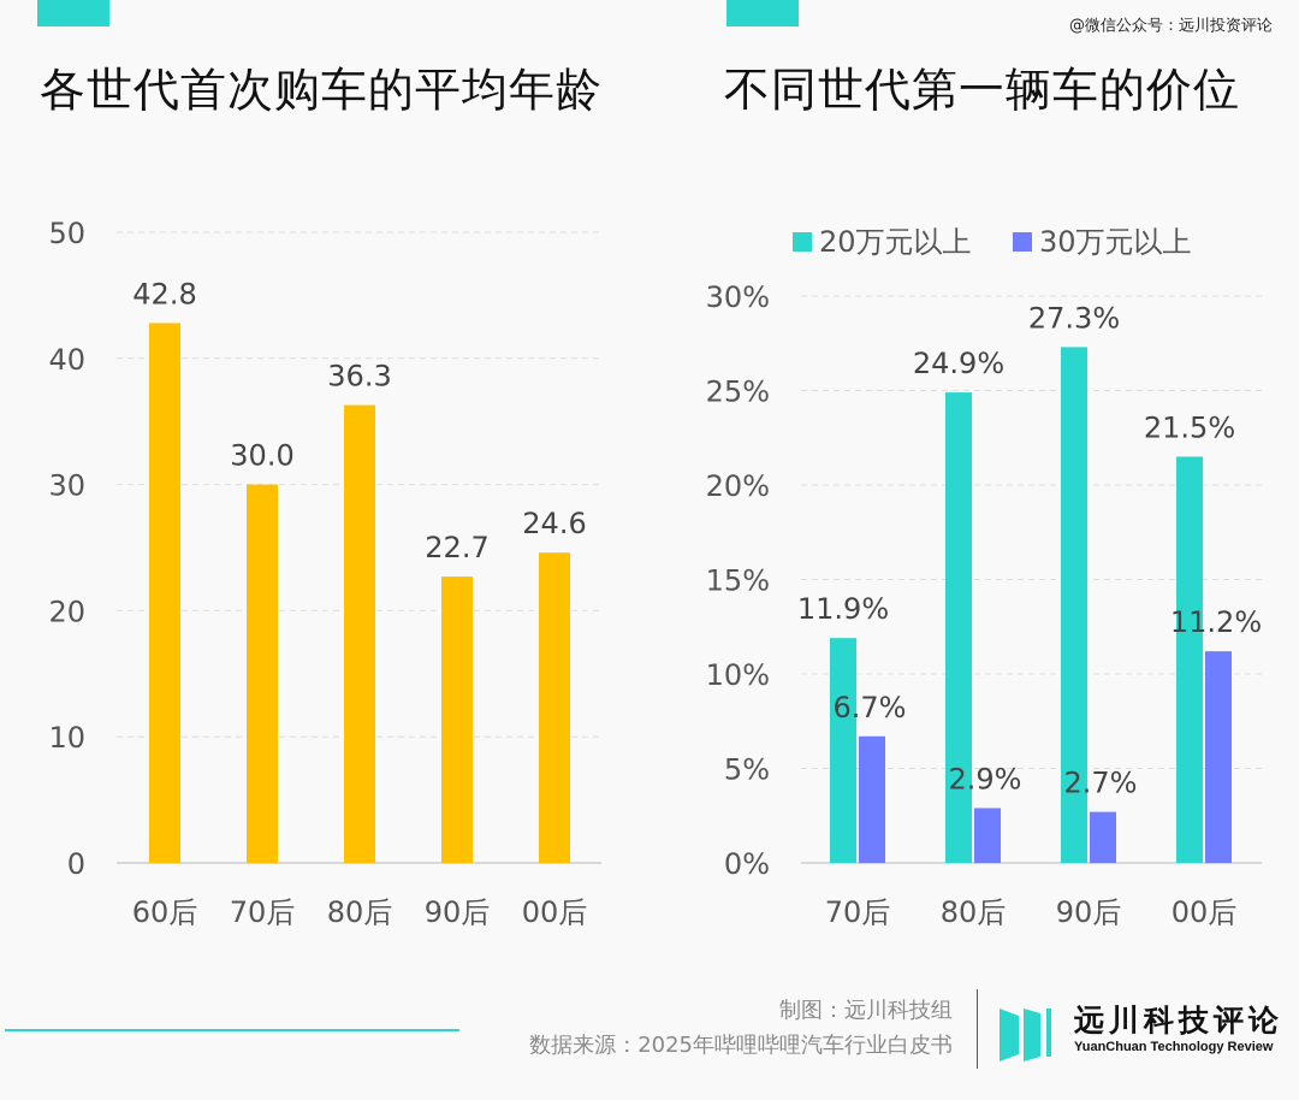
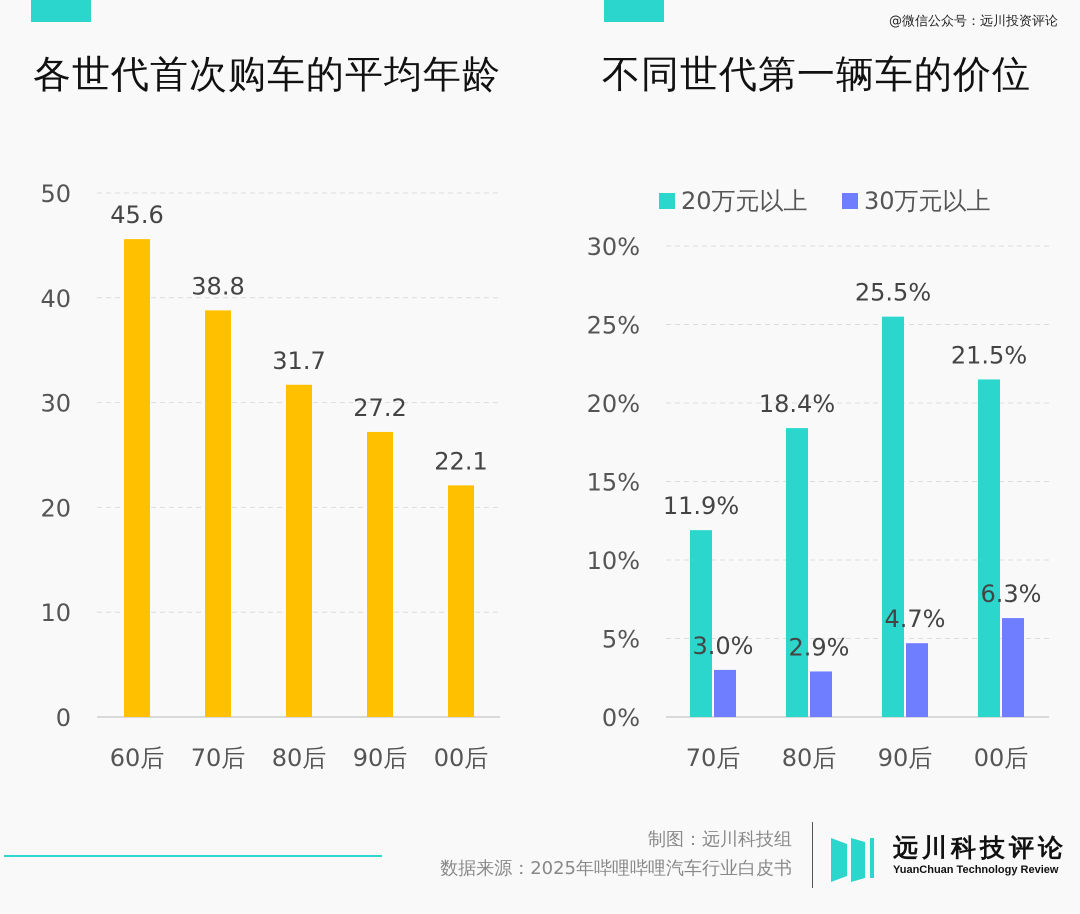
各世代首次购车的平均年龄/60后: 42.8 -> 45.6
各世代首次购车的平均年龄/70后: 30.0 -> 38.8
各世代首次购车的平均年龄/80后: 36.3 -> 31.7
各世代首次购车的平均年龄/90后: 22.7 -> 27.2
各世代首次购车的平均年龄/00后: 24.6 -> 22.1
不同世代第一辆车的价位/30万元以上/70后: 6.7% -> 3.0%
不同世代第一辆车的价位/20万元以上/80后: 24.9% -> 18.4%
不同世代第一辆车的价位/20万元以上/90后: 27.3% -> 25.5%
不同世代第一辆车的价位/30万元以上/90后: 2.7% -> 4.7%
不同世代第一辆车的价位/30万元以上/00后: 11.2% -> 6.3%
